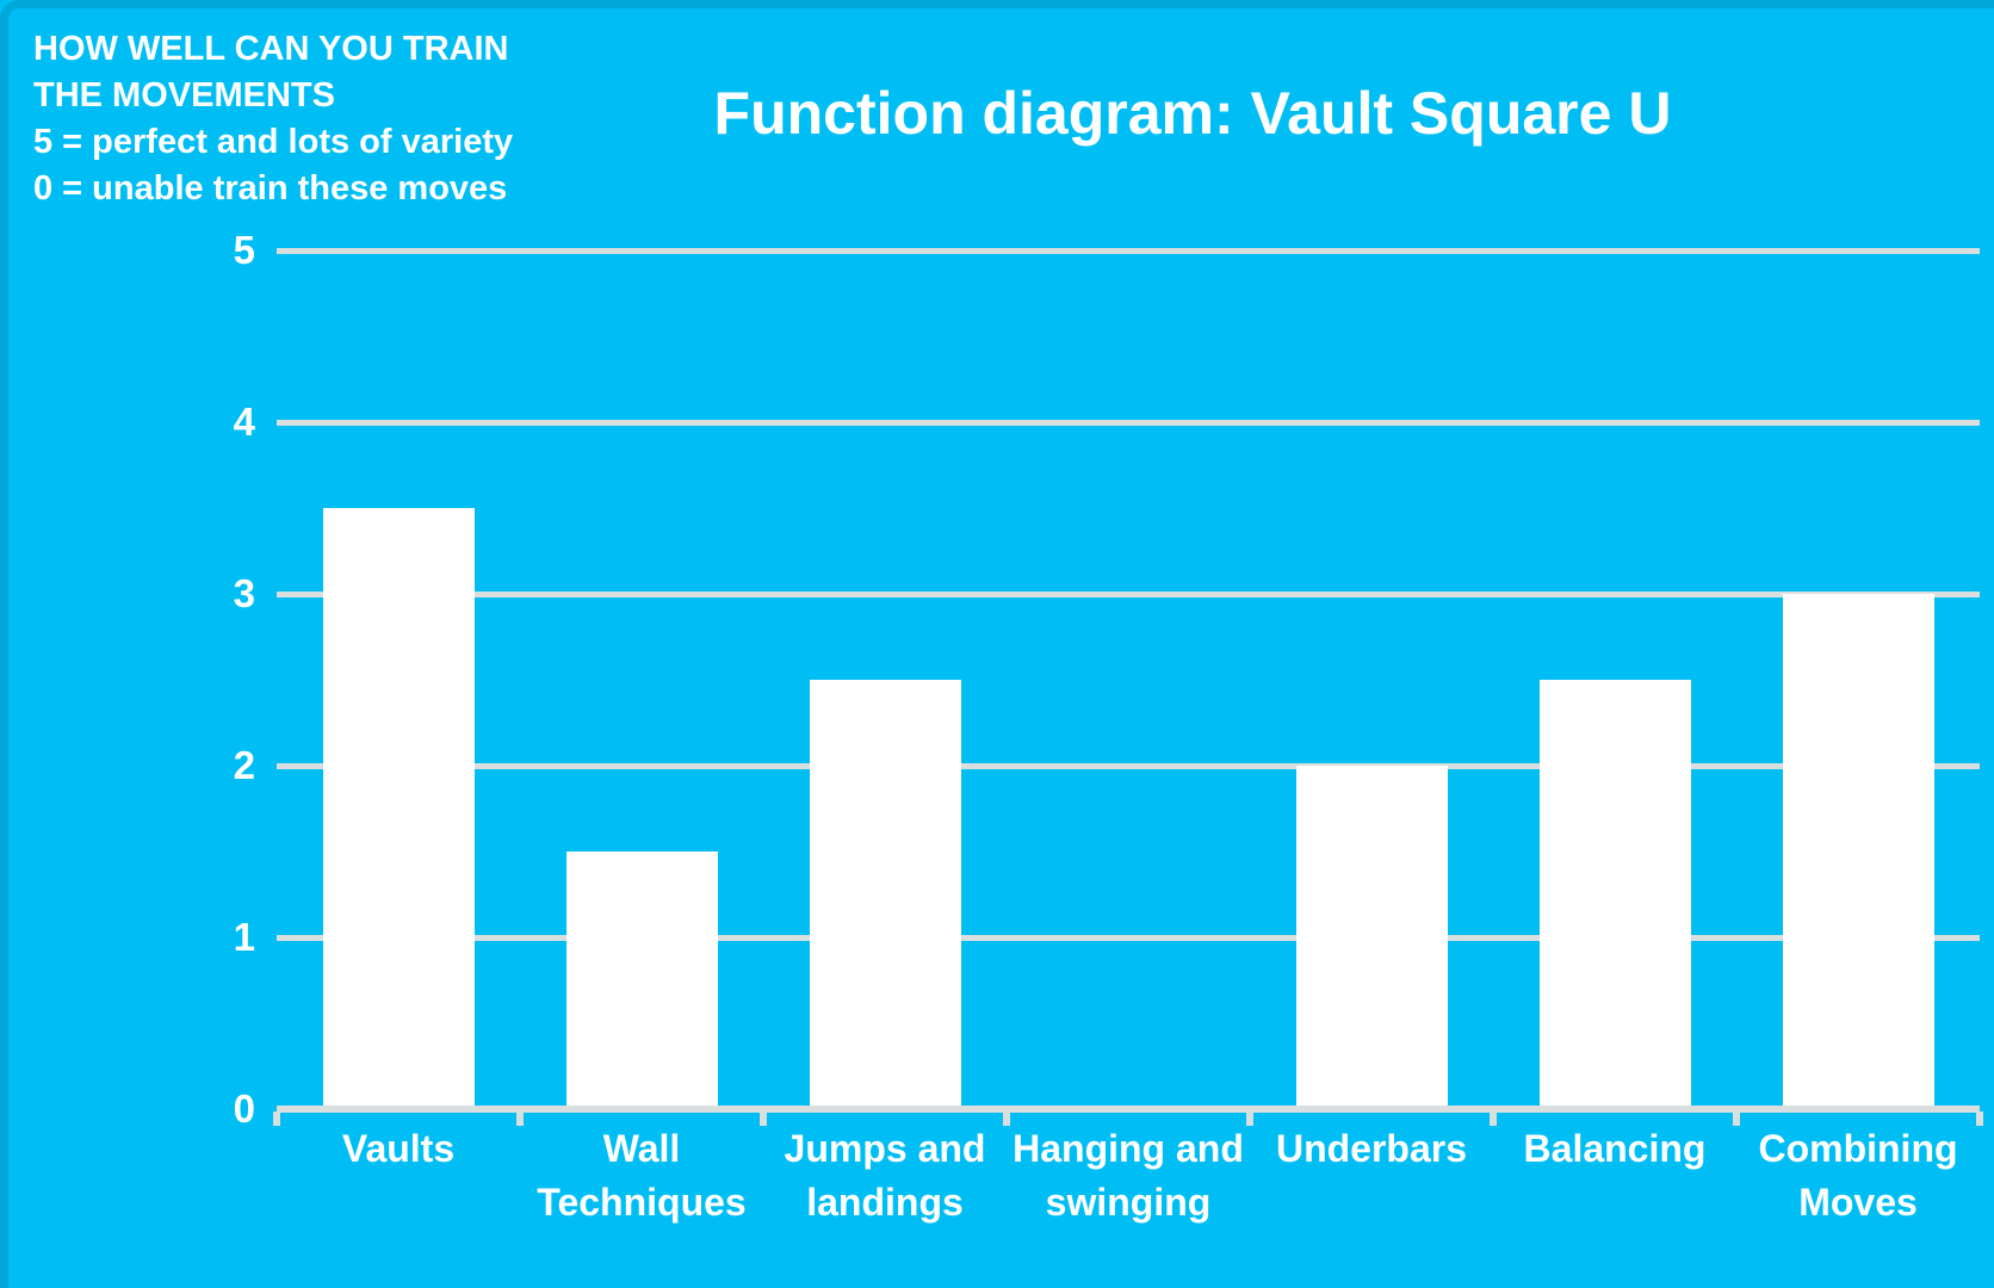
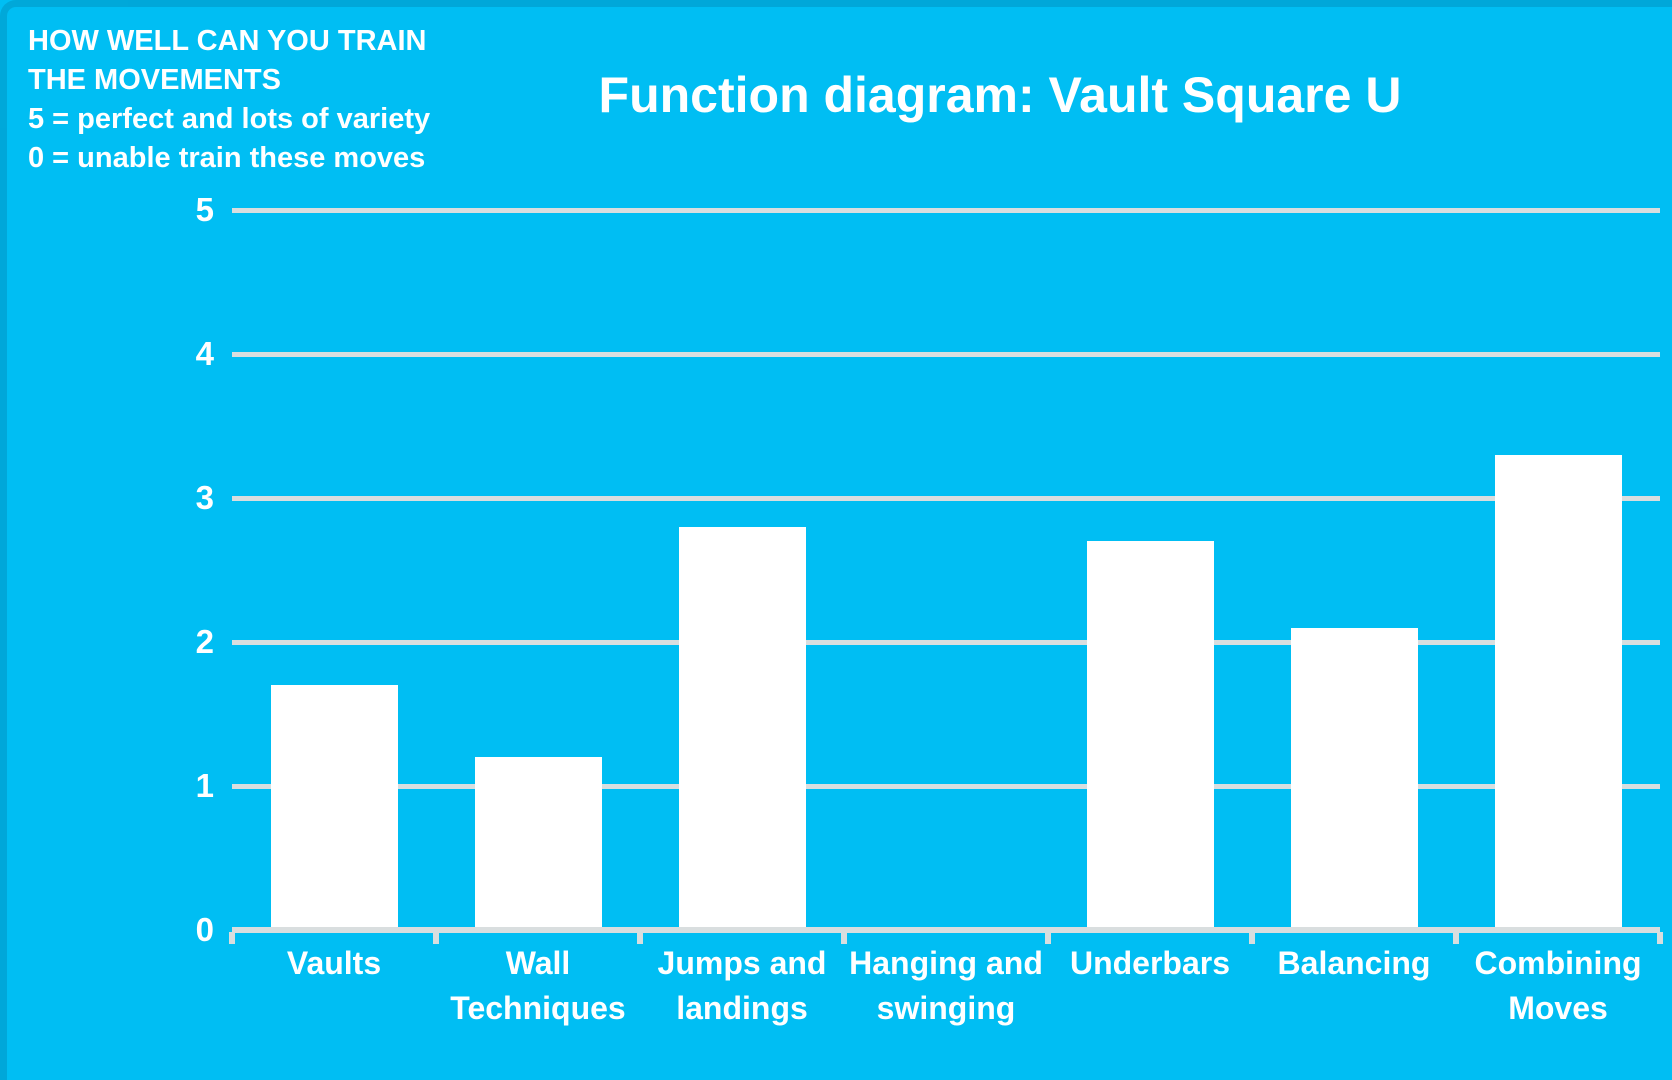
Vaults: 3.5 -> 1.7
Wall Techniques: 1.5 -> 1.2
Jumps and landings: 2.5 -> 2.8
Underbars: 2.0 -> 2.7
Balancing: 2.5 -> 2.1
Combining Moves: 3.0 -> 3.3
